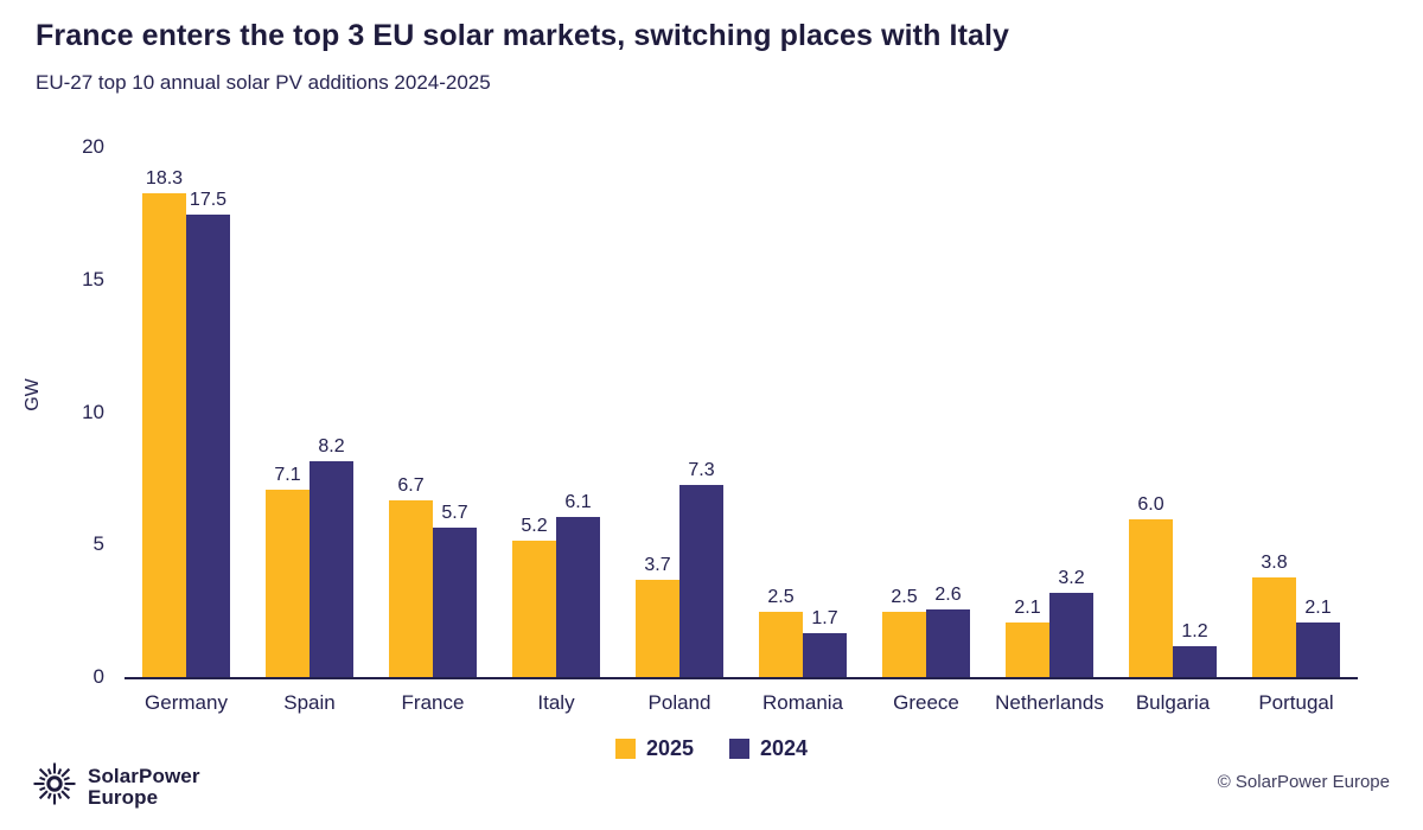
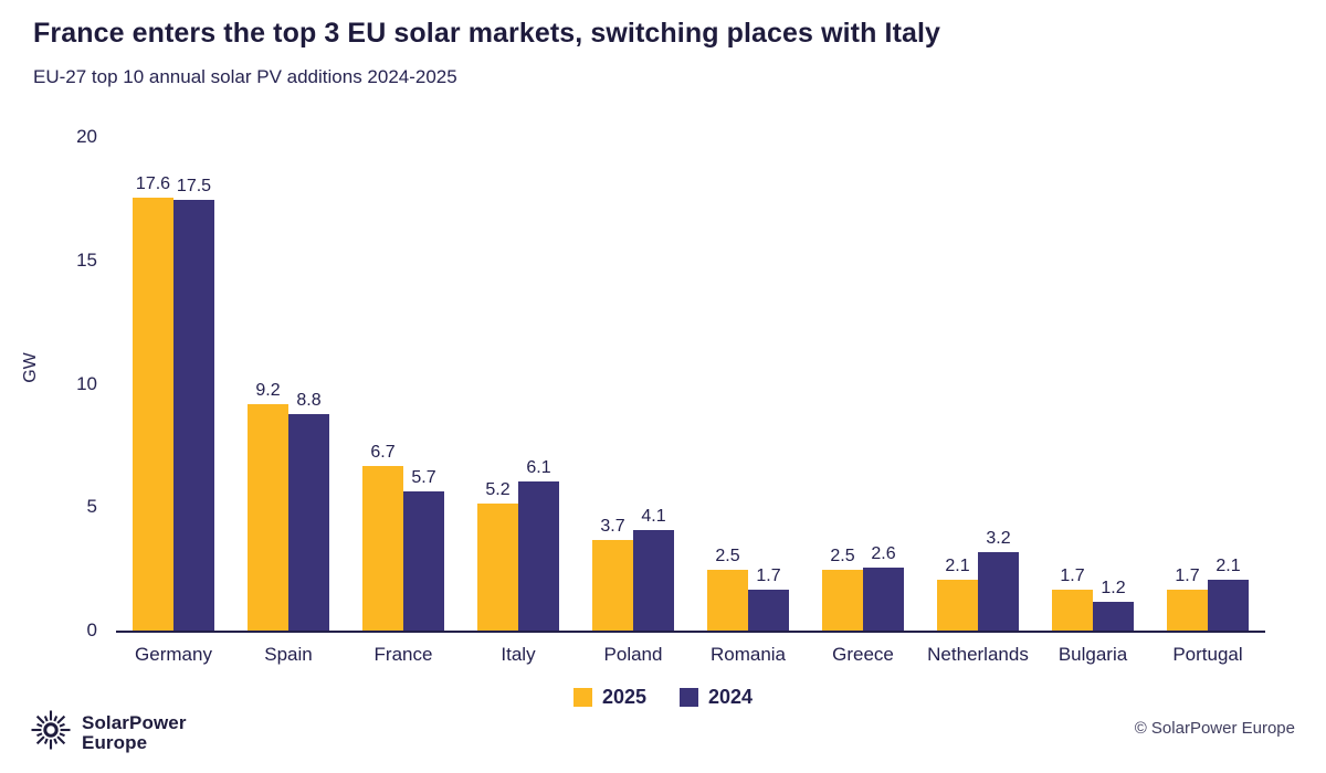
2025/Germany: 18.3 -> 17.6
2025/Spain: 7.1 -> 9.2
2024/Spain: 8.2 -> 8.8
2024/Poland: 7.3 -> 4.1
2025/Bulgaria: 6.0 -> 1.7
2025/Portugal: 3.8 -> 1.7
